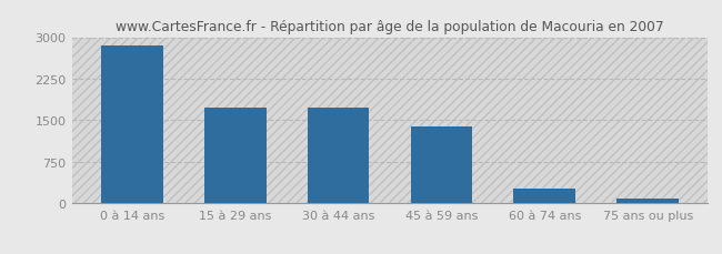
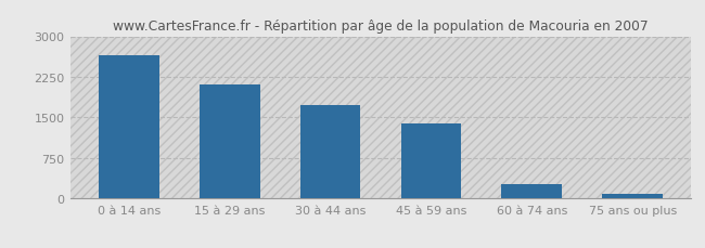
0 à 14 ans: 2850 -> 2650
15 à 29 ans: 1720 -> 2100
